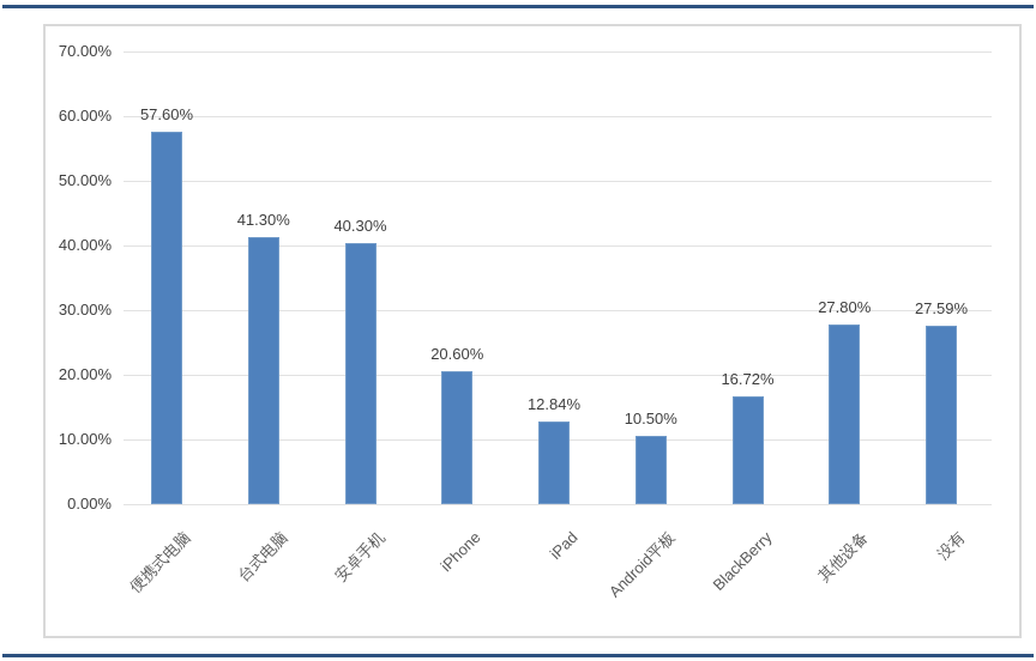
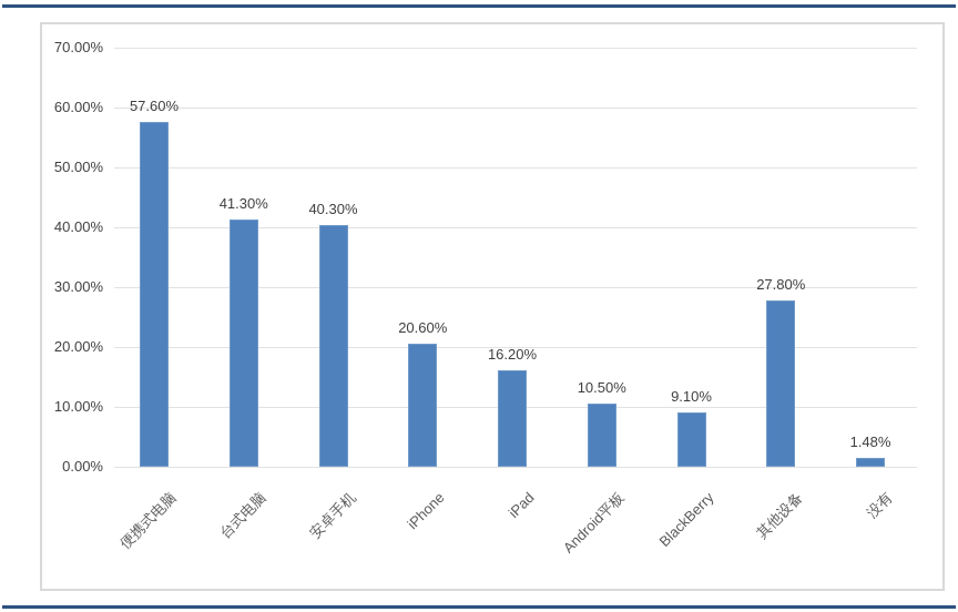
iPad: 12.84% -> 16.20%
BlackBerry: 16.72% -> 9.10%
没有: 27.59% -> 1.48%
